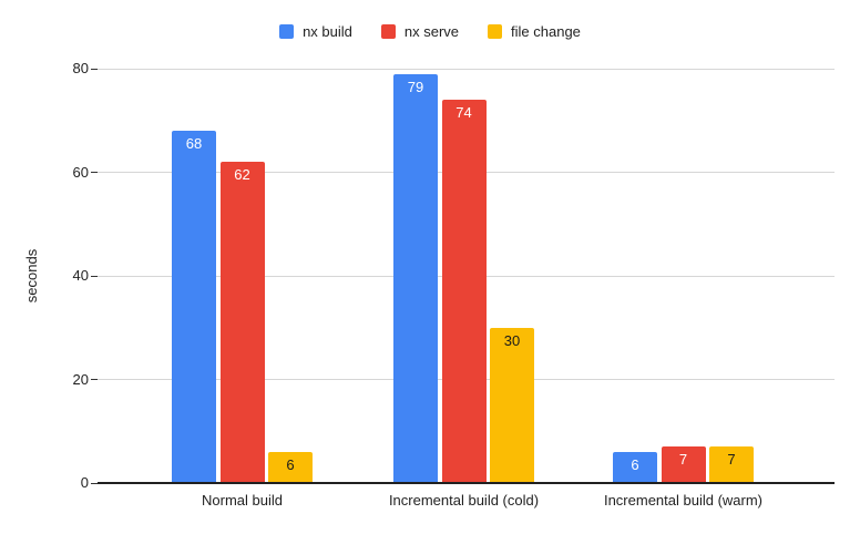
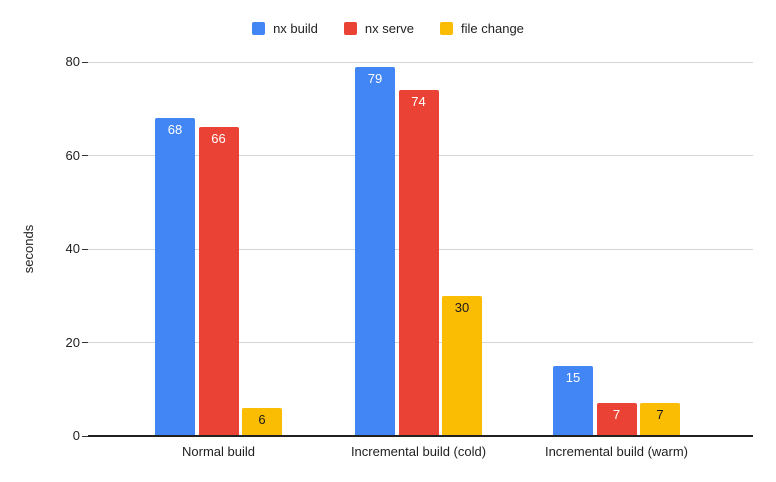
nx serve/Normal build: 62 -> 66
nx build/Incremental build (warm): 6 -> 15
